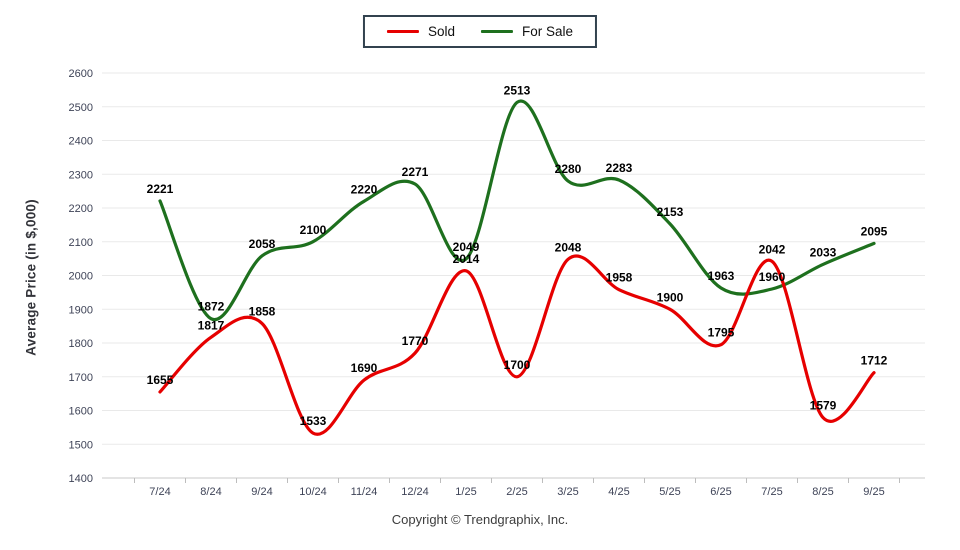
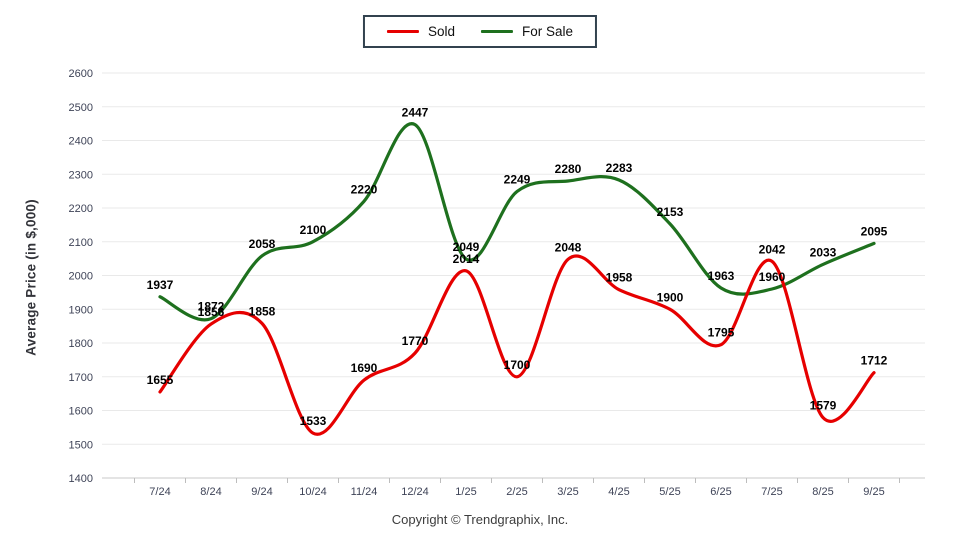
For Sale/7/24: 2221 -> 1937
Sold/8/24: 1817 -> 1856
For Sale/12/24: 2271 -> 2447
For Sale/2/25: 2513 -> 2249
